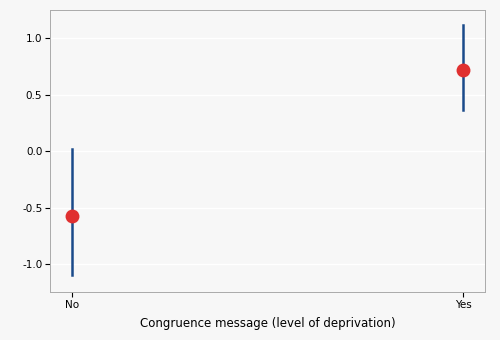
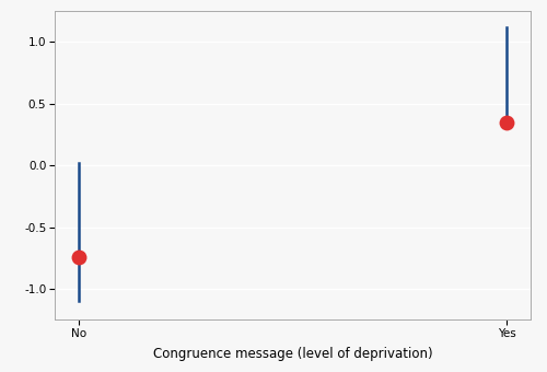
No: -0.57 -> -0.74
Yes: 0.72 -> 0.35
